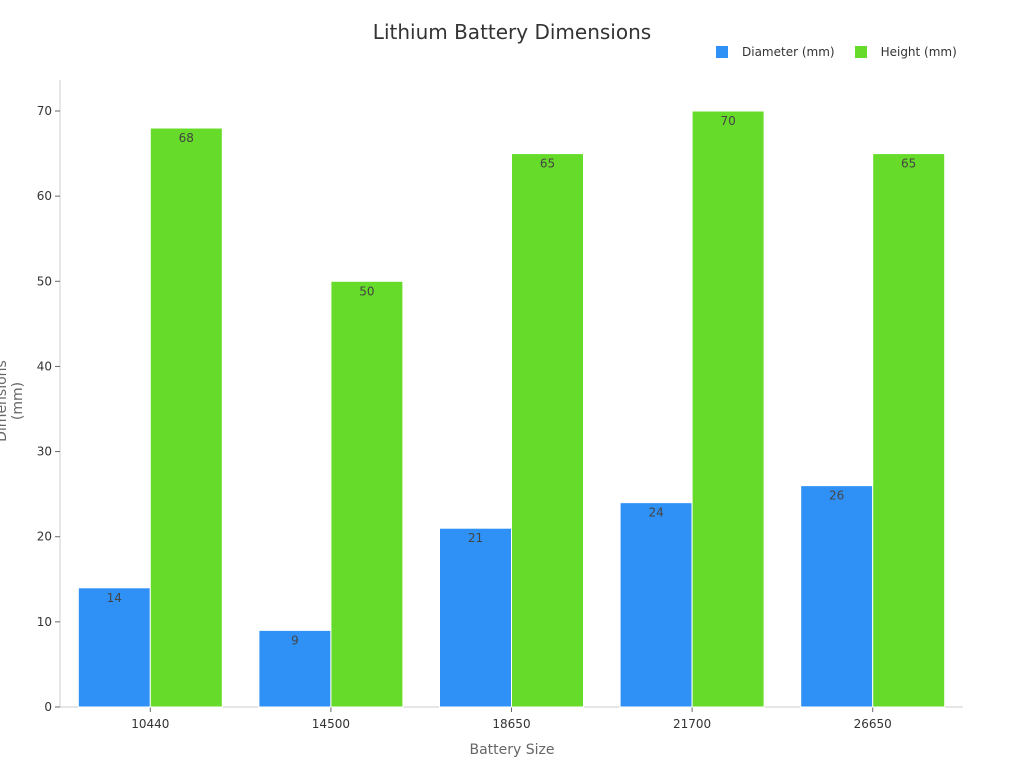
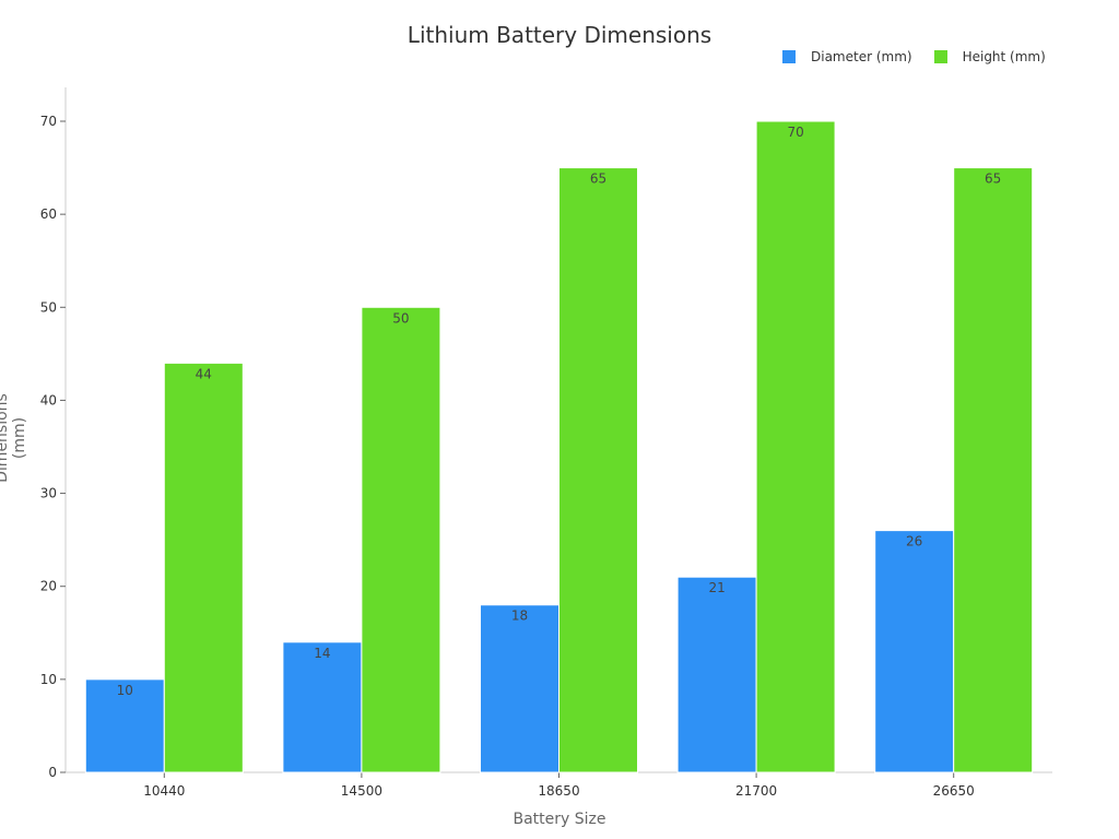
Diameter (mm)/10440: 14 -> 10
Height (mm)/10440: 68 -> 44
Diameter (mm)/14500: 9 -> 14
Diameter (mm)/18650: 21 -> 18
Diameter (mm)/21700: 24 -> 21
